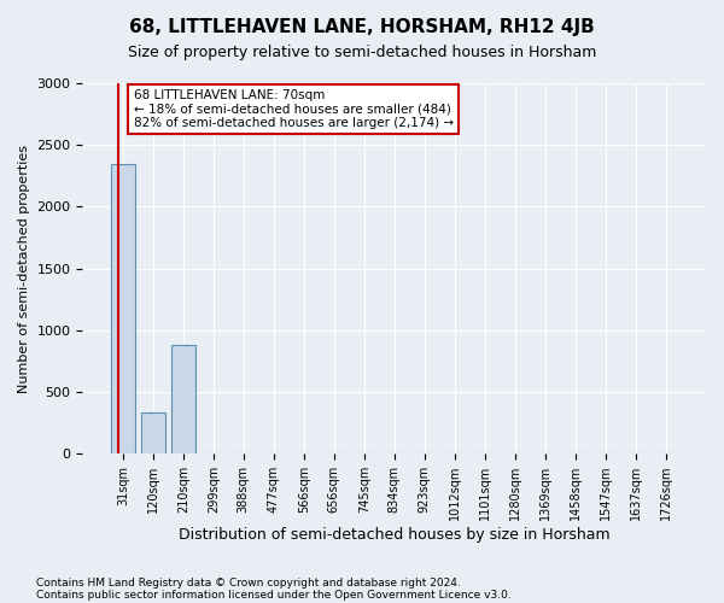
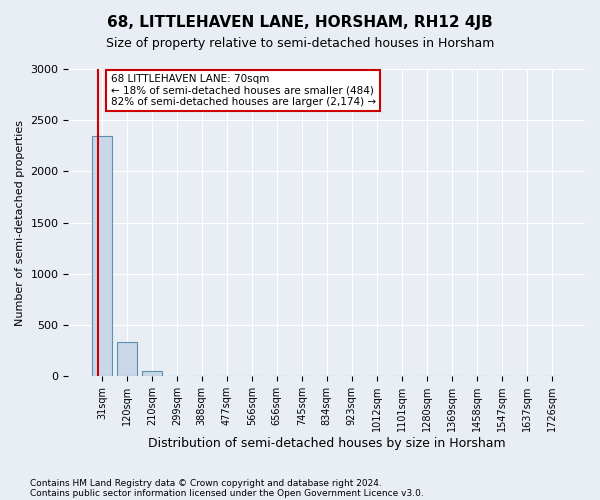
210sqm: 880 -> 50
